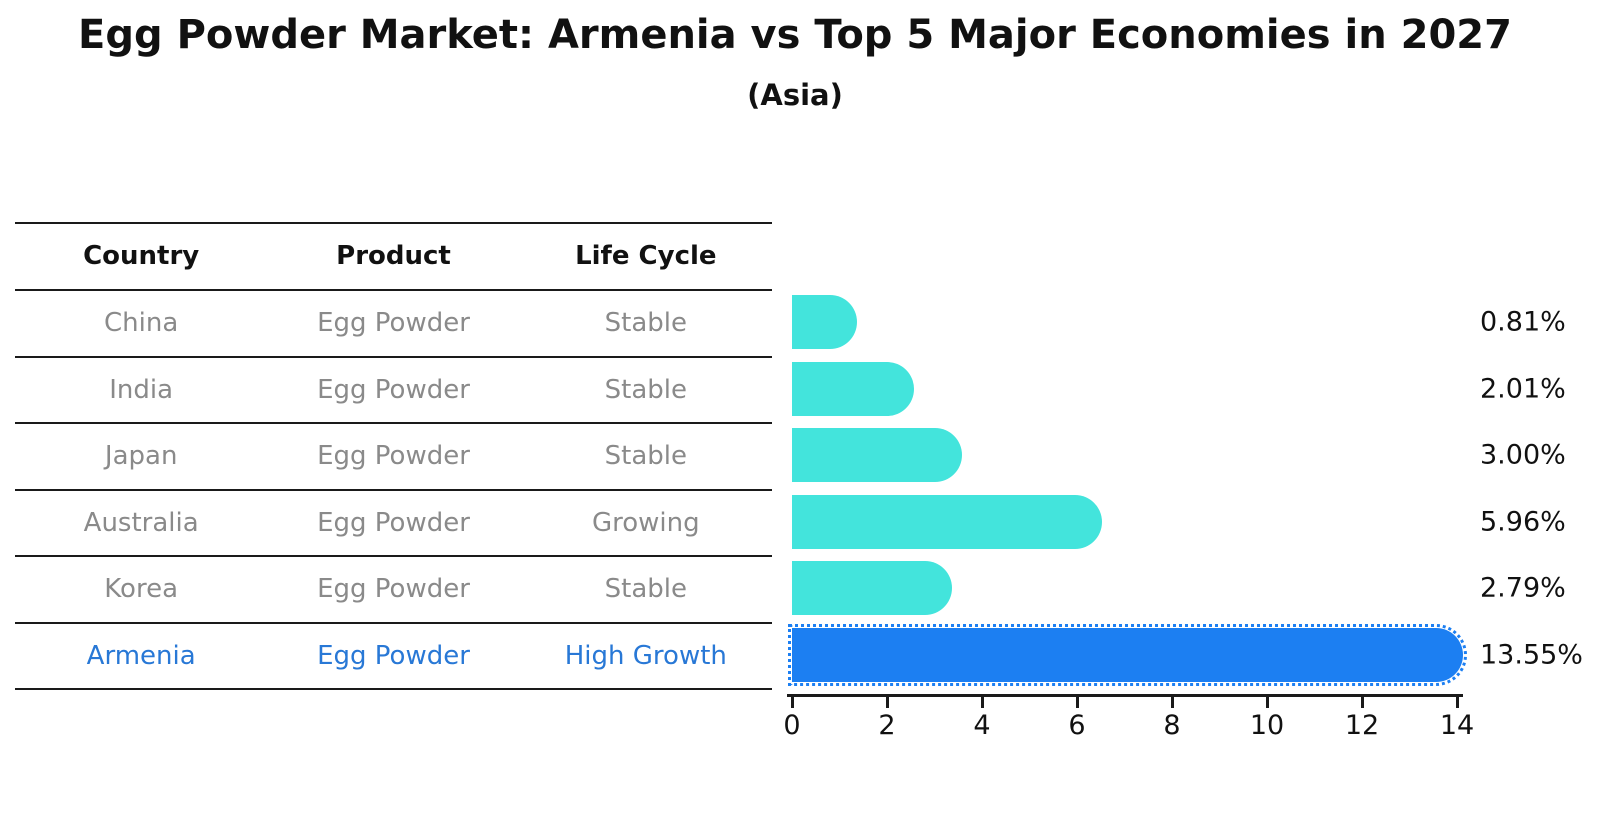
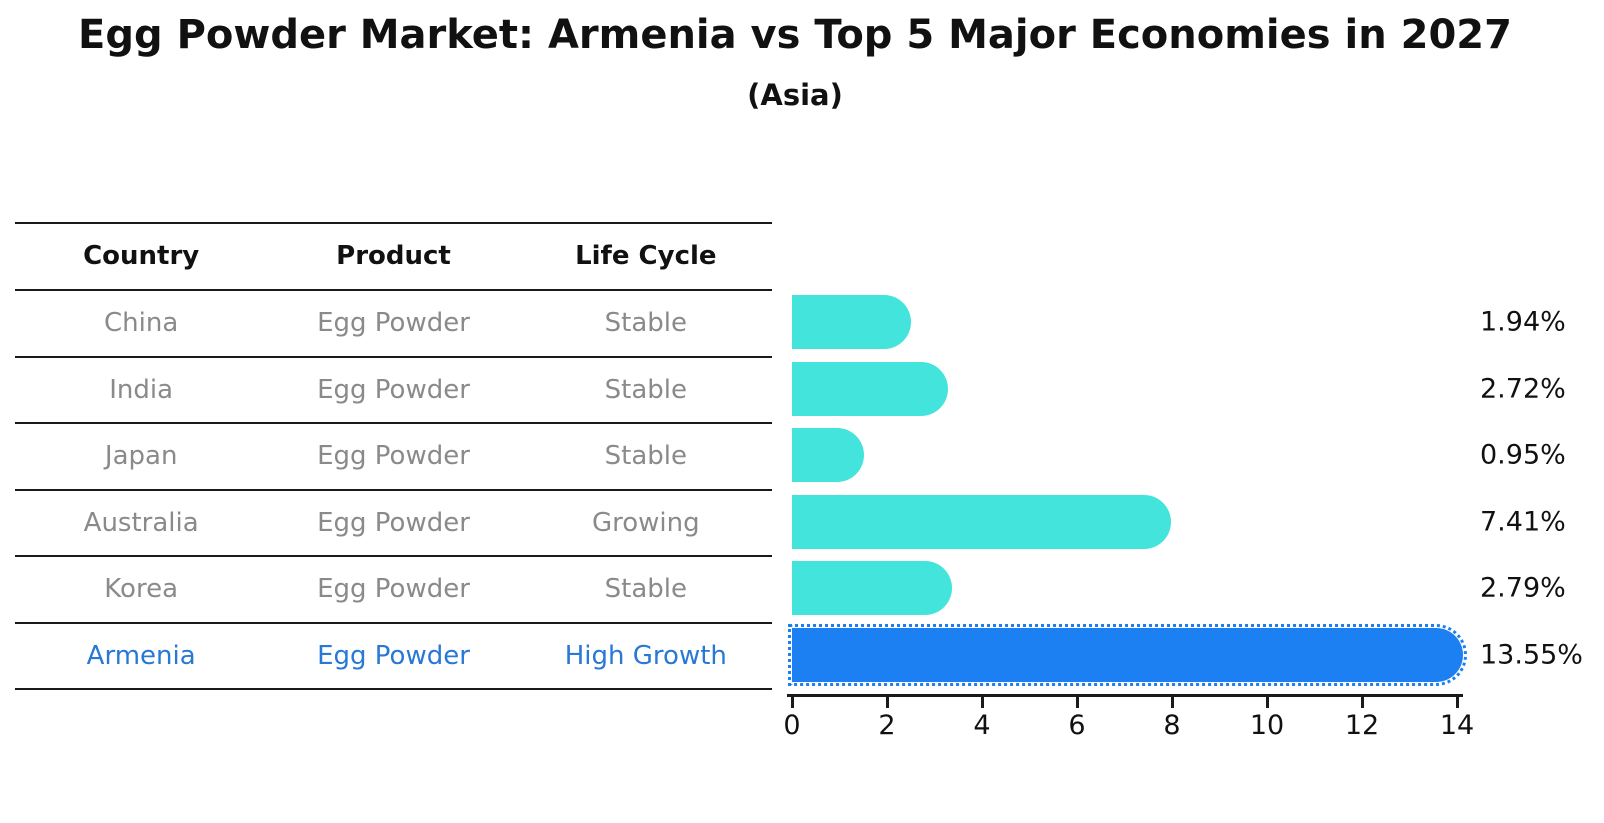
China: 0.81% -> 1.94%
India: 2.01% -> 2.72%
Japan: 3.00% -> 0.95%
Australia: 5.96% -> 7.41%
